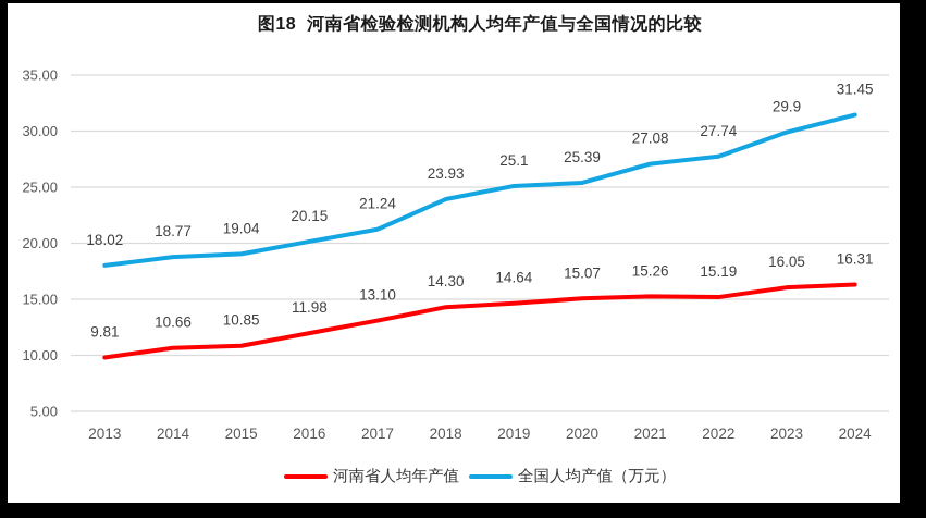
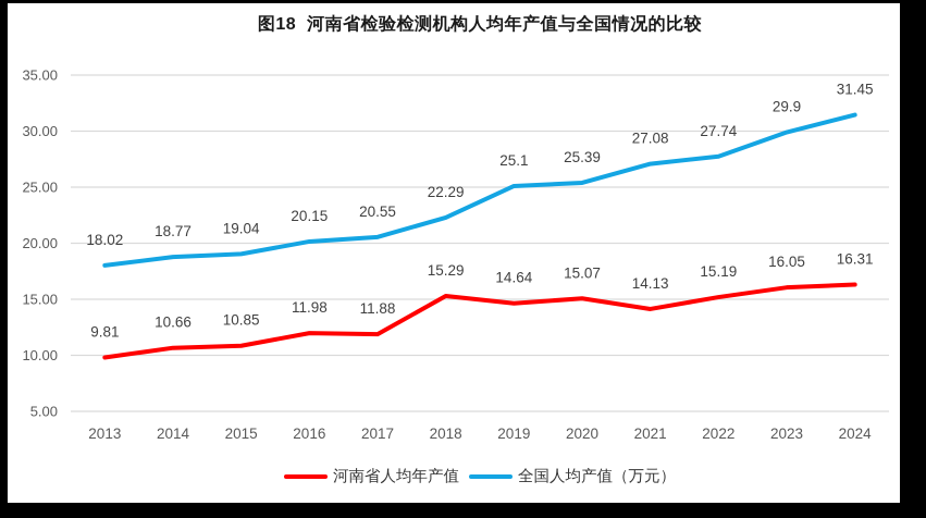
河南省人均年产值/2017: 13.10 -> 11.88
全国人均产值（万元）/2017: 21.24 -> 20.55
河南省人均年产值/2018: 14.30 -> 15.29
全国人均产值（万元）/2018: 23.93 -> 22.29
河南省人均年产值/2021: 15.26 -> 14.13
